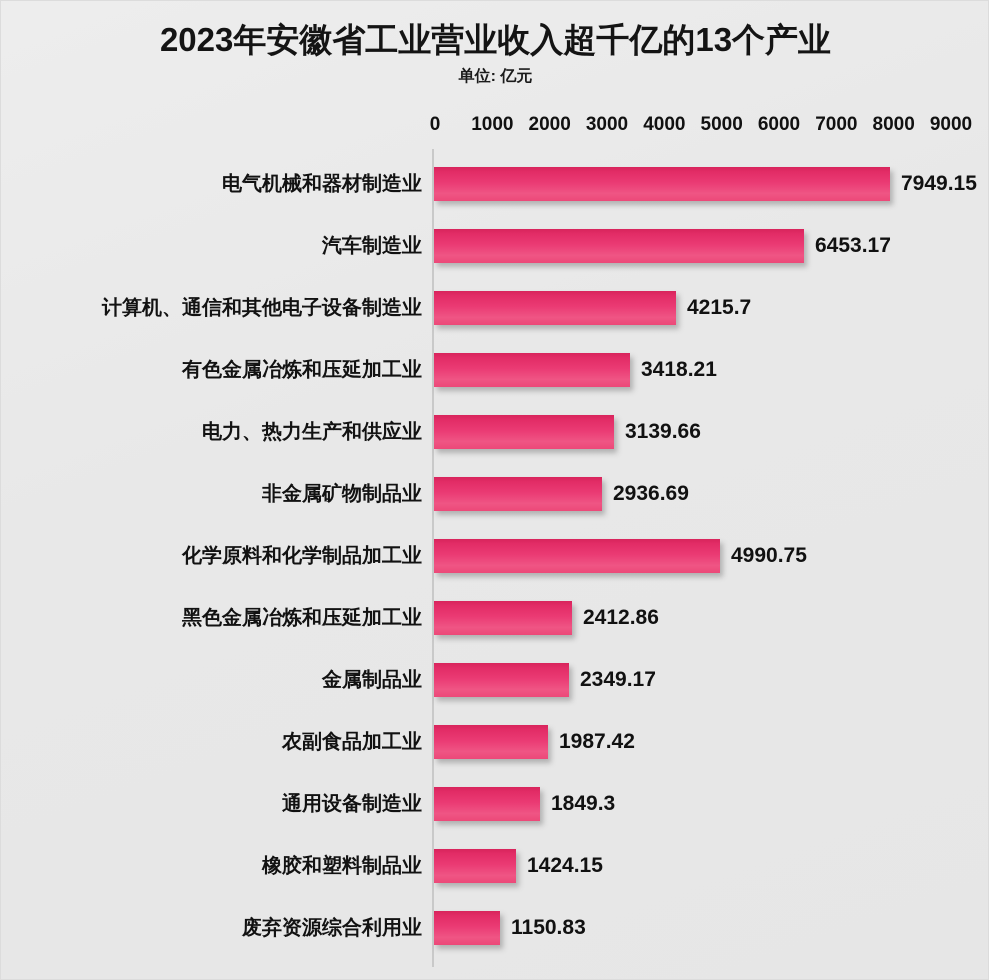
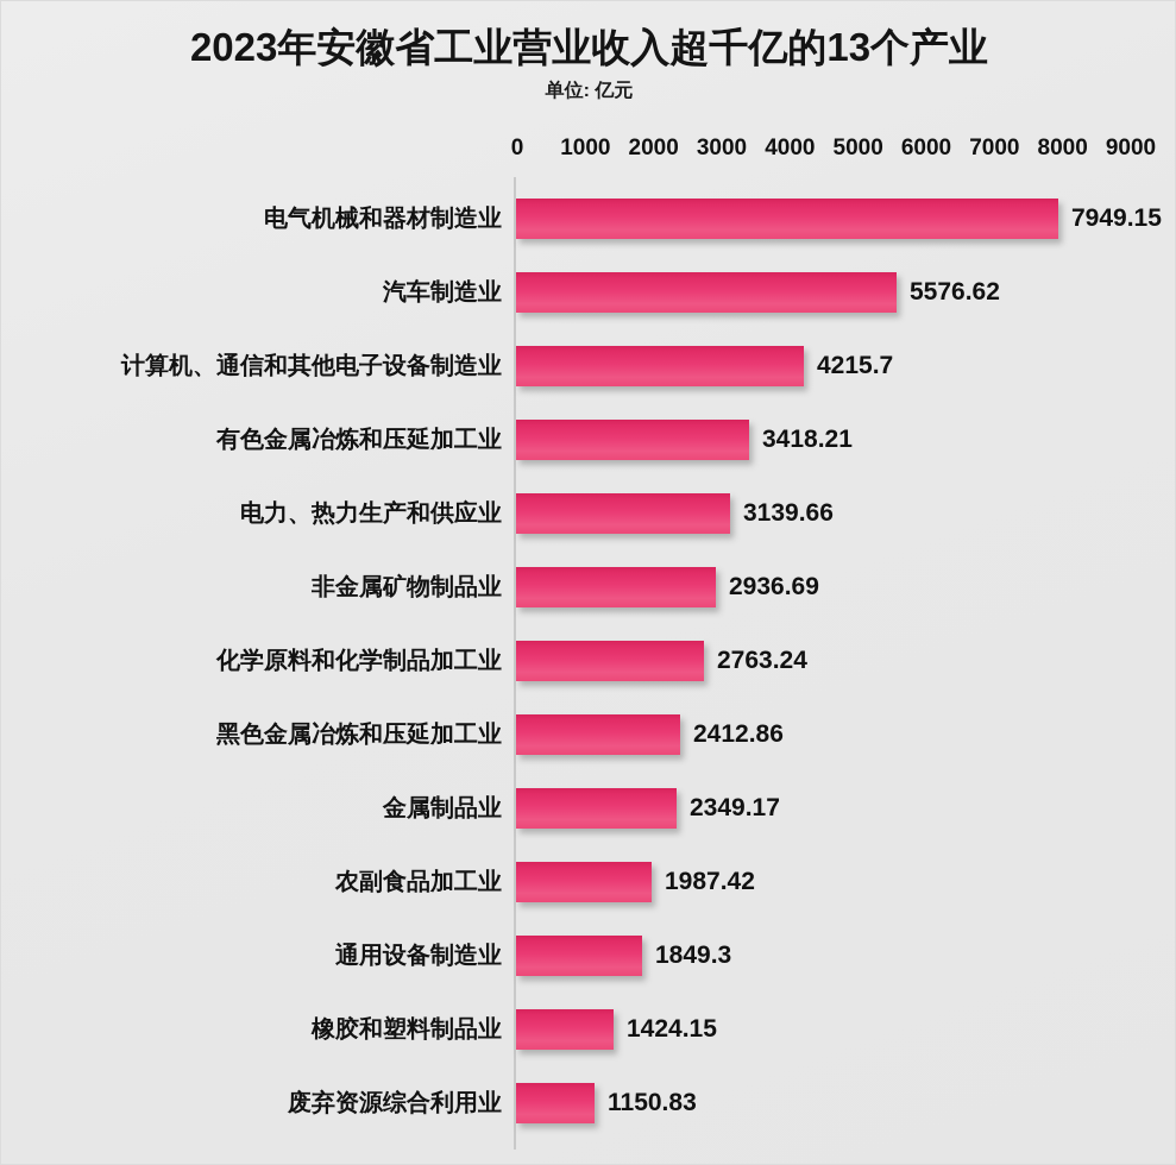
汽车制造业: 6453.17 -> 5576.62
化学原料和化学制品加工业: 4990.75 -> 2763.24
